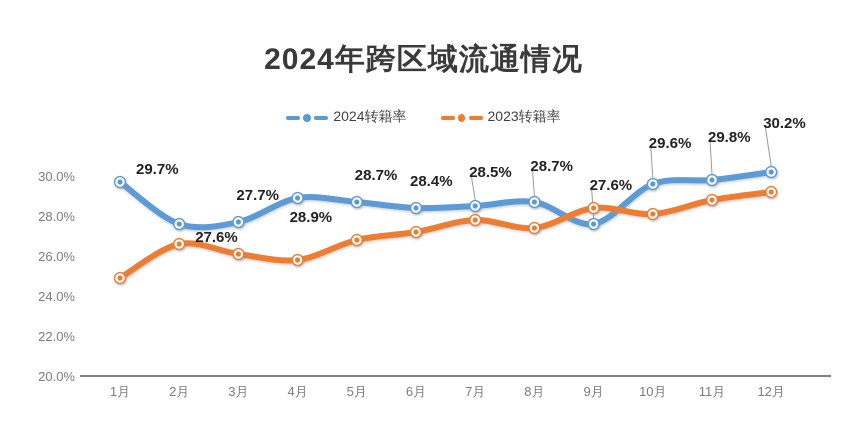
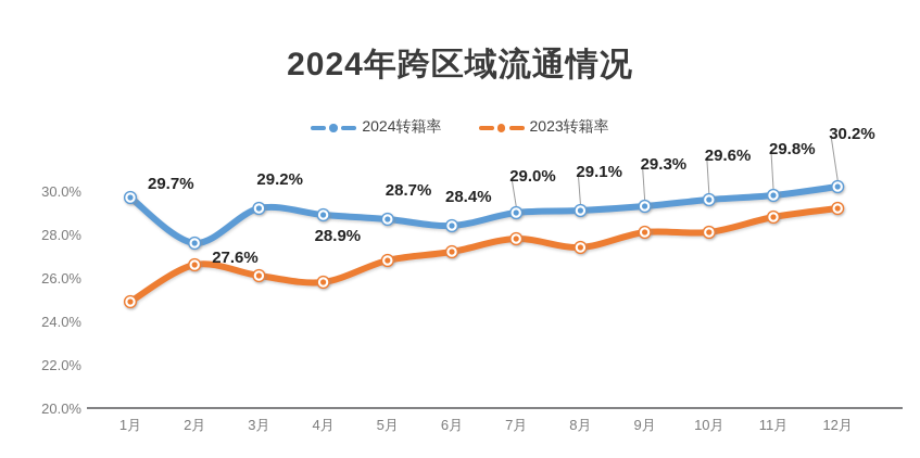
2024转籍率/3月: 27.7% -> 29.2%
2024转籍率/7月: 28.5% -> 29.0%
2024转籍率/8月: 28.7% -> 29.1%
2024转籍率/9月: 27.6% -> 29.3%
2023转籍率/9月: 28.4% -> 28.1%
